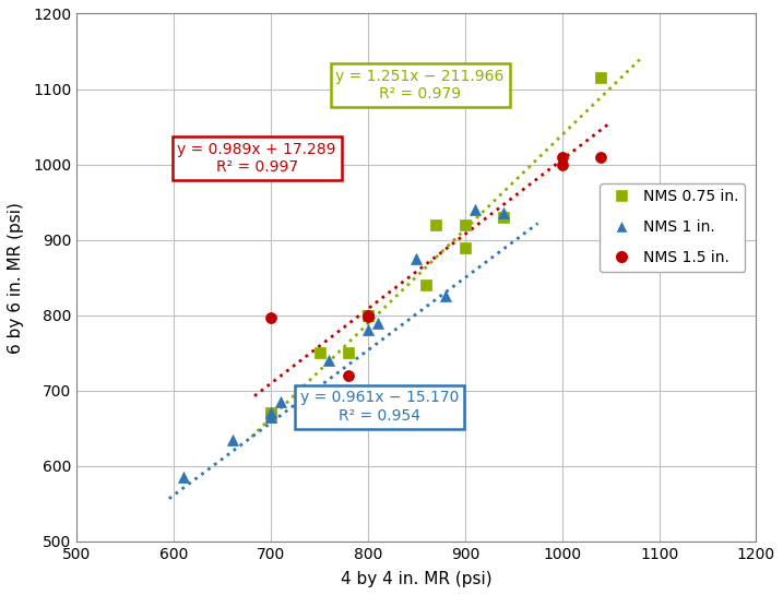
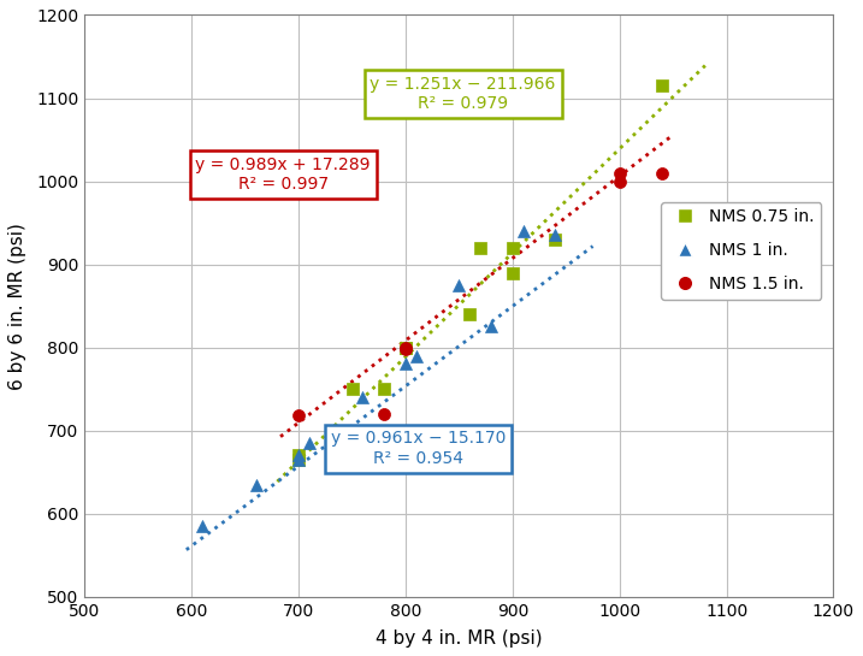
NMS 1.5 in./700: 796 -> 718
